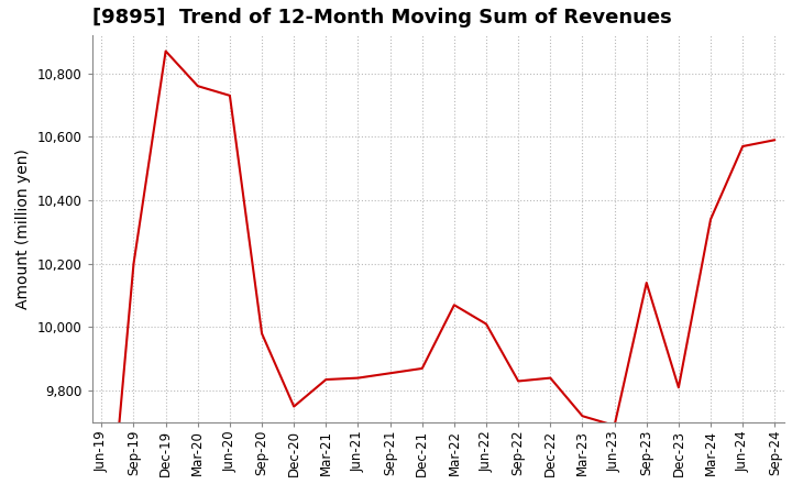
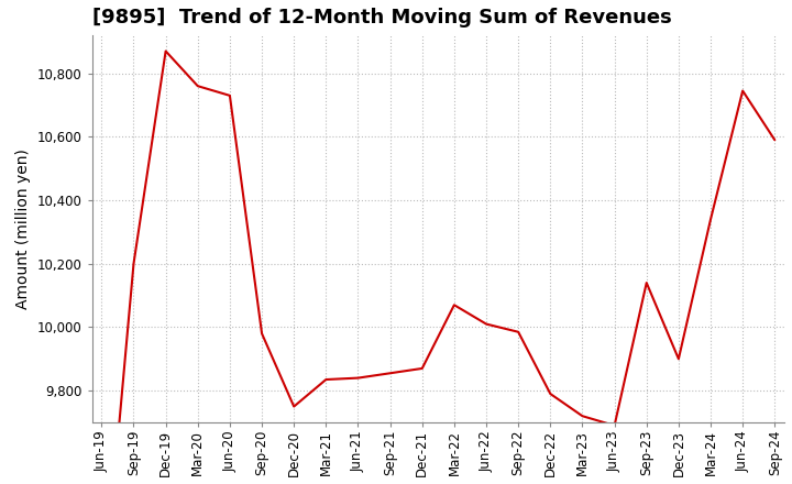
Sep-22: 9,830 -> 9,985
Dec-22: 9,840 -> 9,790
Dec-23: 9,810 -> 9,900
Jun-24: 10,570 -> 10,745
